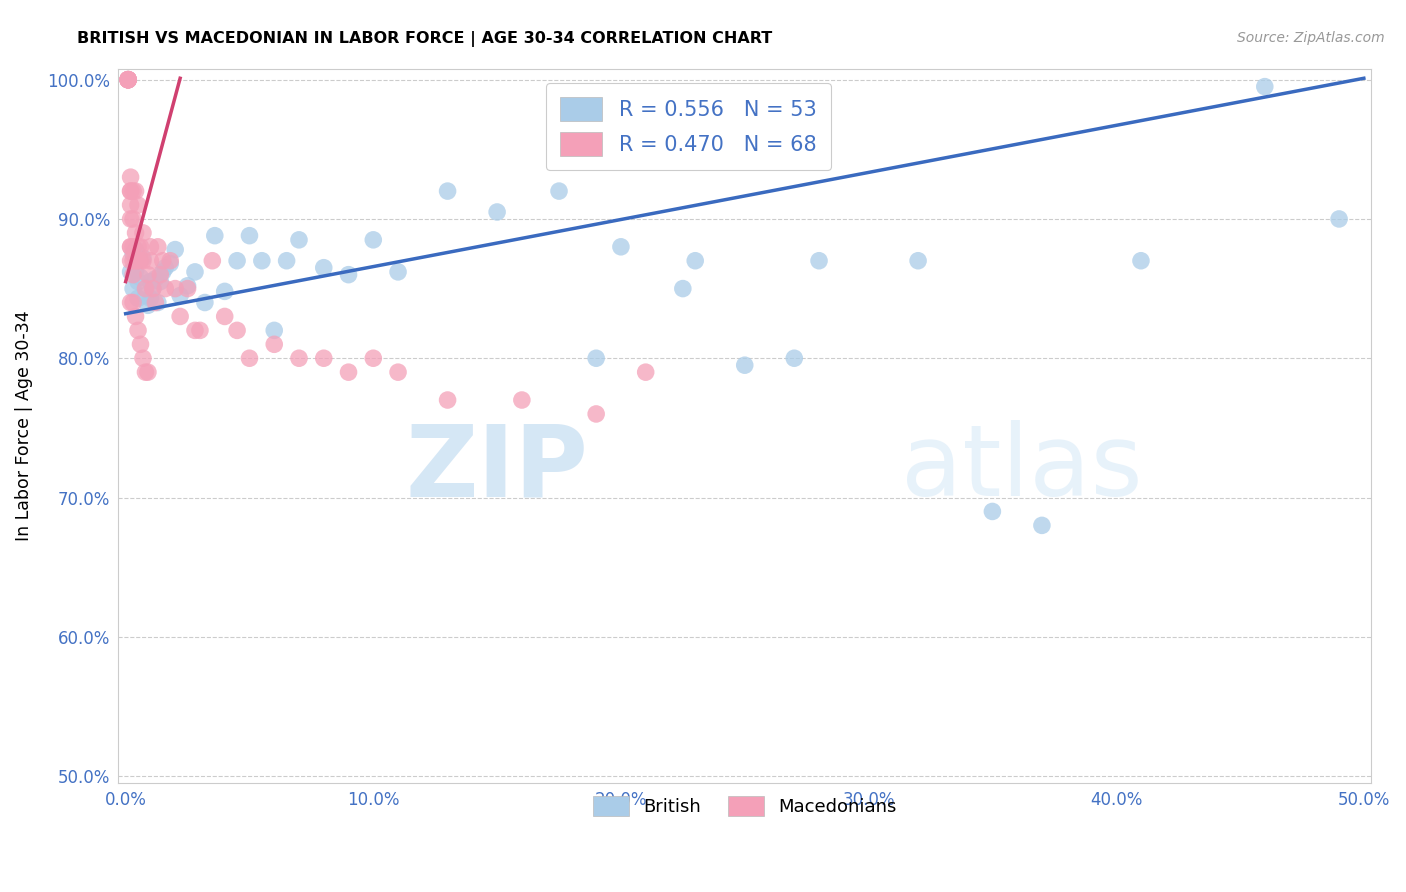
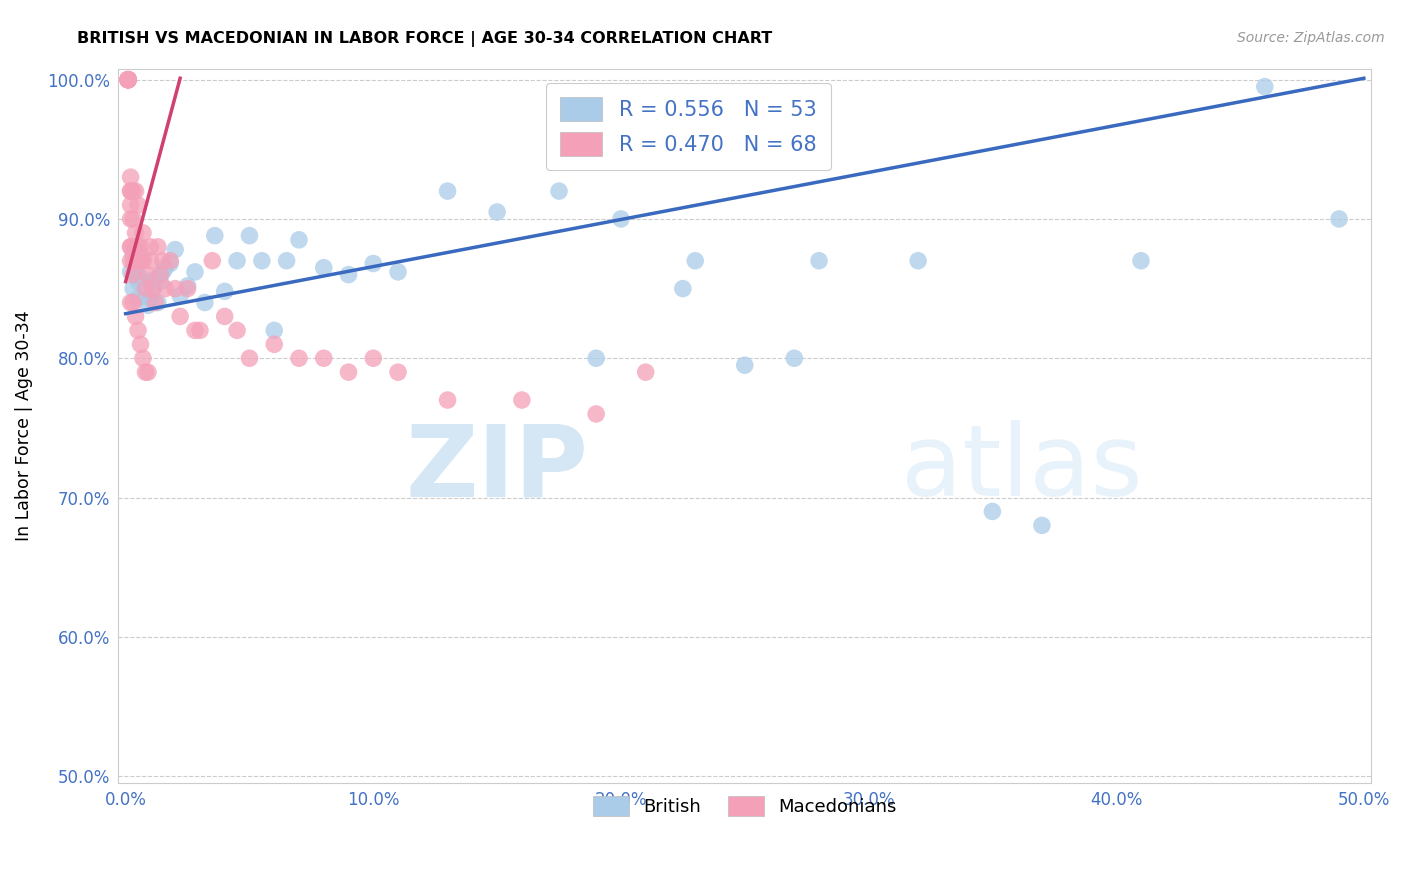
British/10.0%: 88.5% -> 86.8%
British/20.0%: 88.0% -> 90.0%
